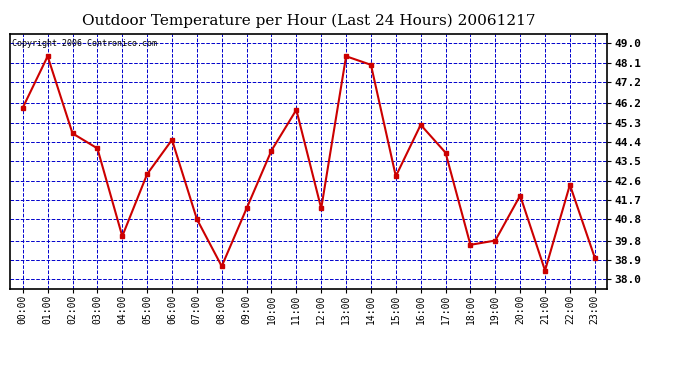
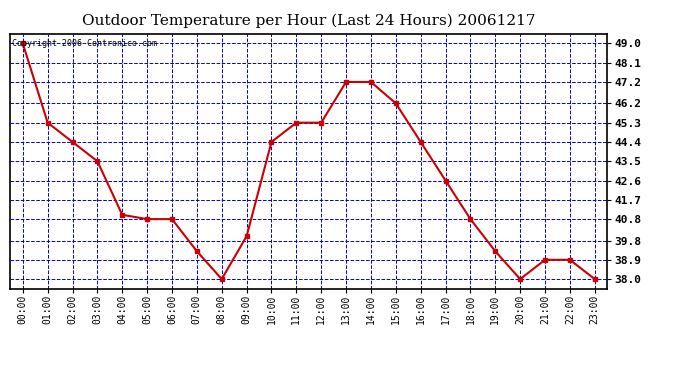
00:00: 46.0 -> 49.0
01:00: 48.4 -> 45.3
02:00: 44.8 -> 44.4
03:00: 44.1 -> 43.5
04:00: 40.0 -> 41.0
05:00: 42.9 -> 40.8
06:00: 44.5 -> 40.8
07:00: 40.8 -> 39.3
08:00: 38.6 -> 38.0
09:00: 41.3 -> 40.0
10:00: 44.0 -> 44.4
11:00: 45.9 -> 45.3
12:00: 41.3 -> 45.3
13:00: 48.4 -> 47.2
14:00: 48.0 -> 47.2
15:00: 42.8 -> 46.2
16:00: 45.2 -> 44.4
17:00: 43.9 -> 42.6
18:00: 39.6 -> 40.8
19:00: 39.8 -> 39.3
20:00: 41.9 -> 38.0
21:00: 38.4 -> 38.9
22:00: 42.4 -> 38.9
23:00: 39.0 -> 38.0
